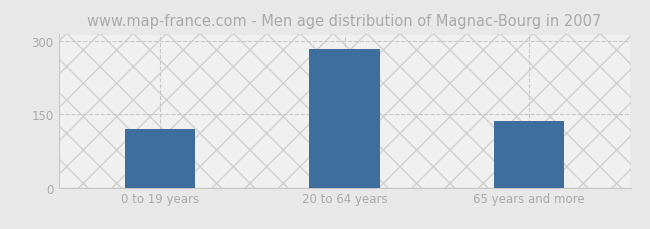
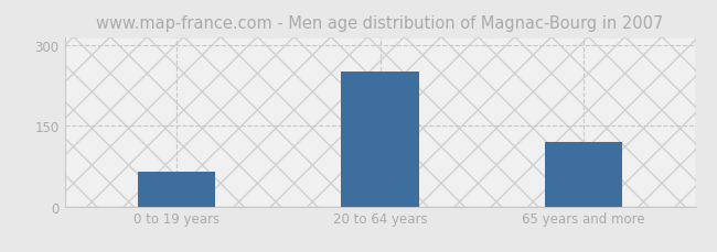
0 to 19 years: 120 -> 65
20 to 64 years: 284 -> 250
65 years and more: 136 -> 120
